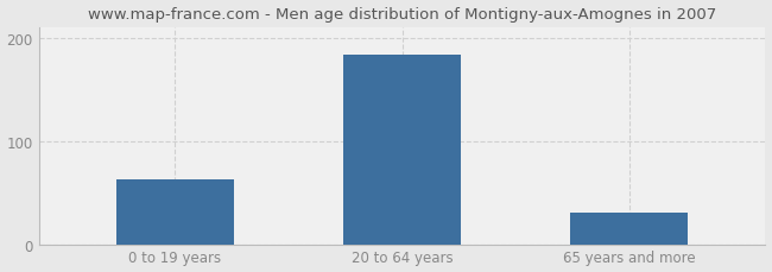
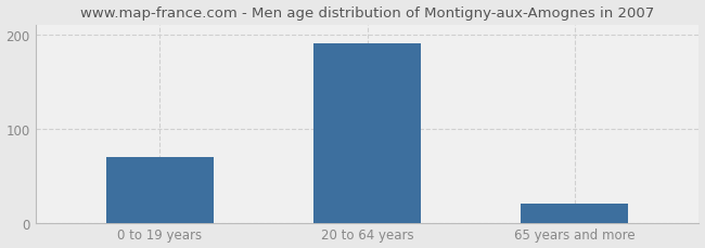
0 to 19 years: 63 -> 70
20 to 64 years: 183 -> 190
65 years and more: 30 -> 20
